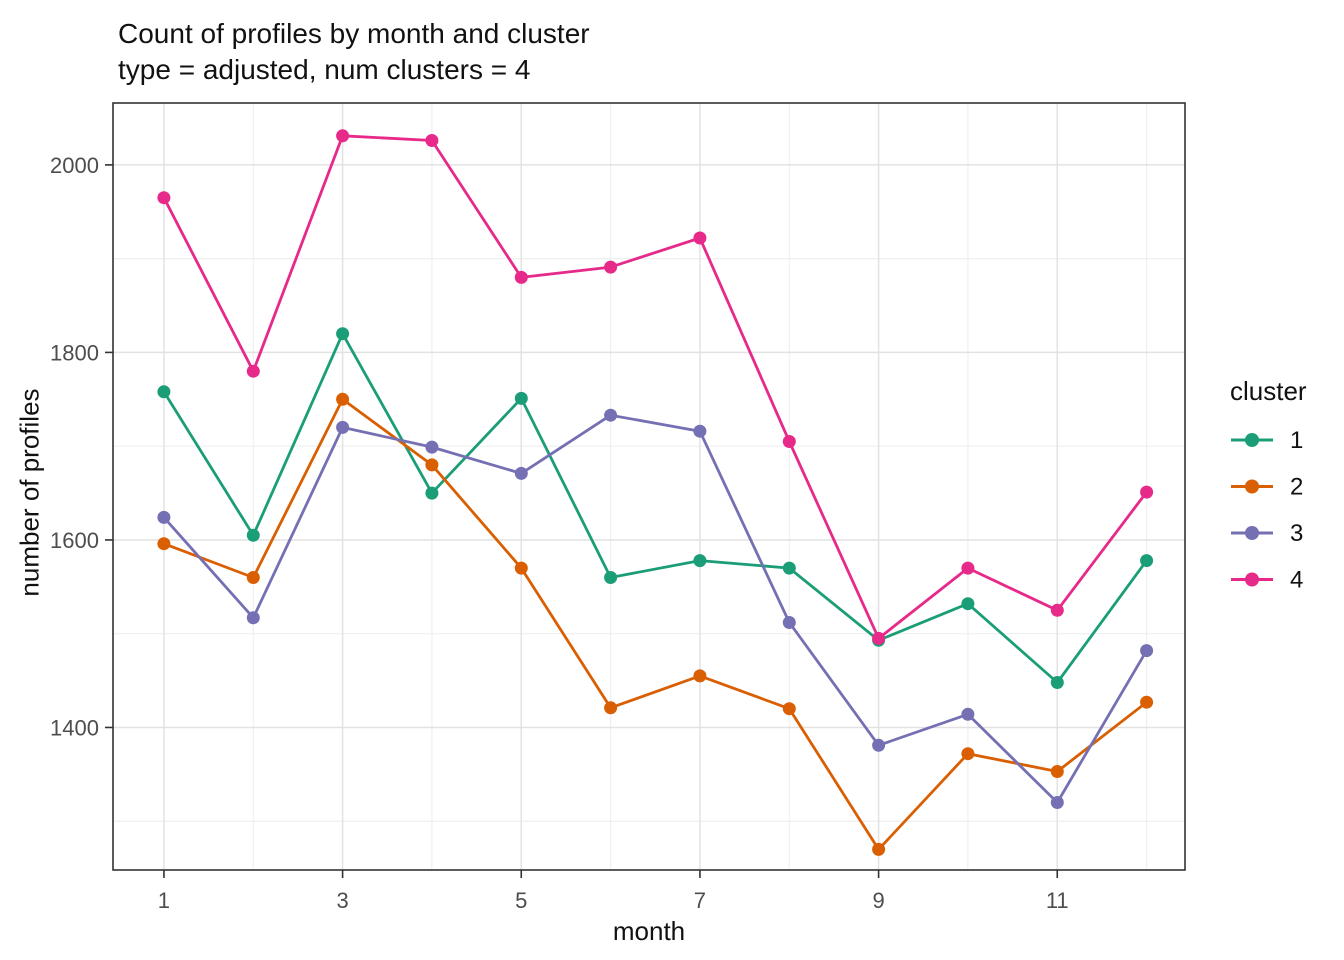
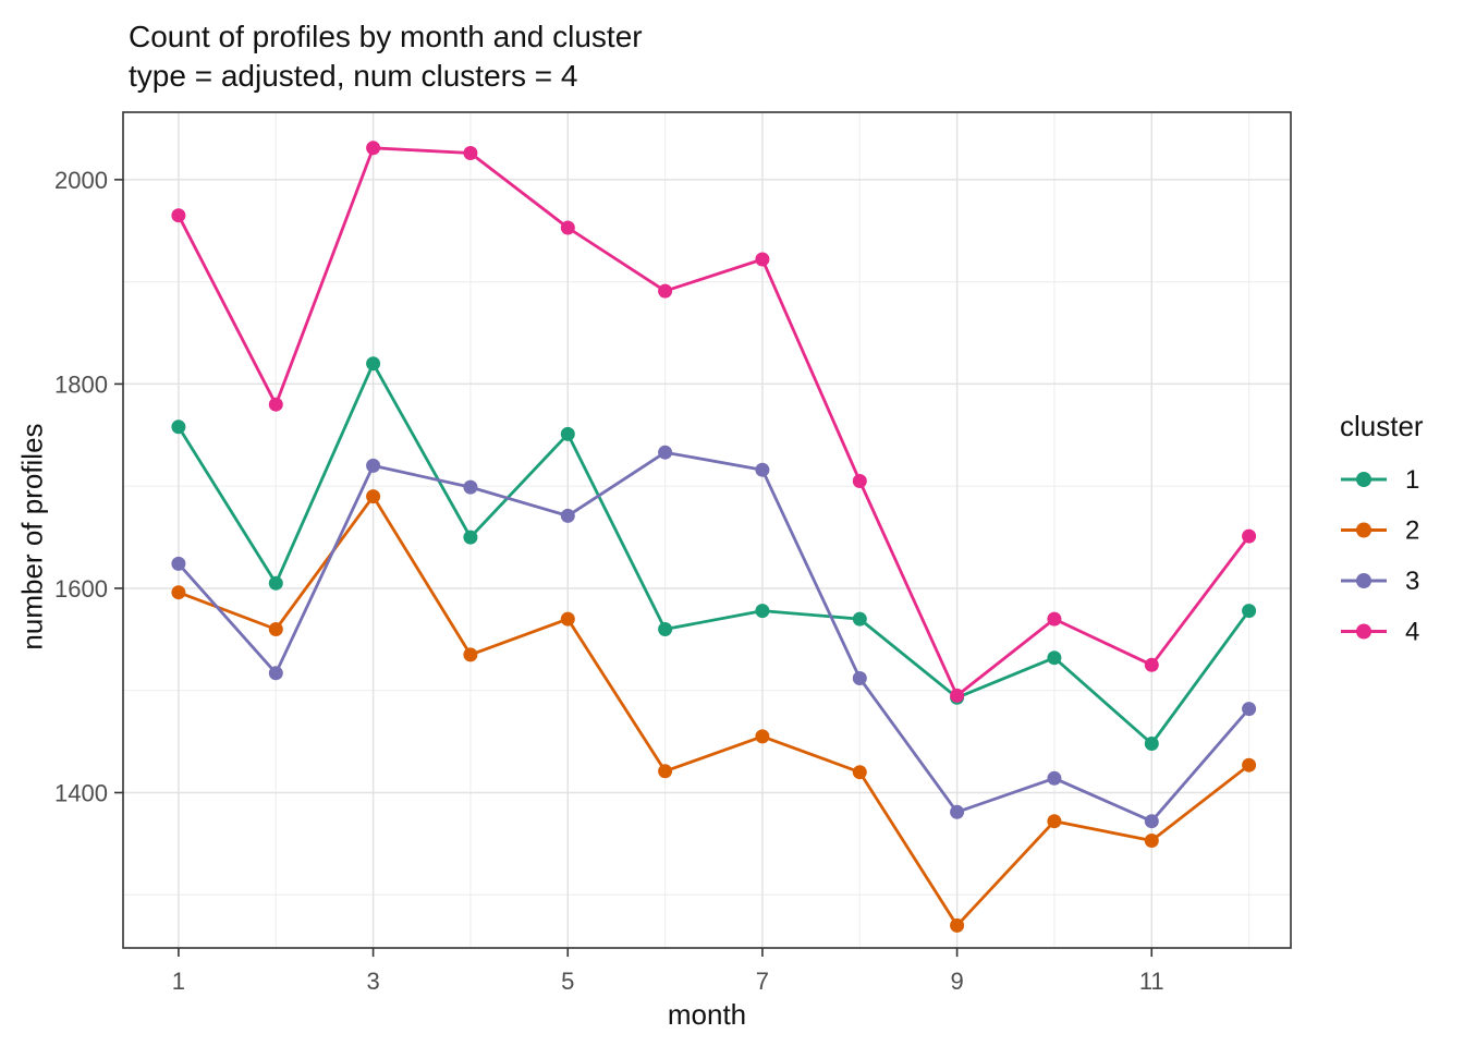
2/3: 1750 -> 1690
2/4: 1680 -> 1540
4/5: 1880 -> 1950
3/11: 1320 -> 1370
